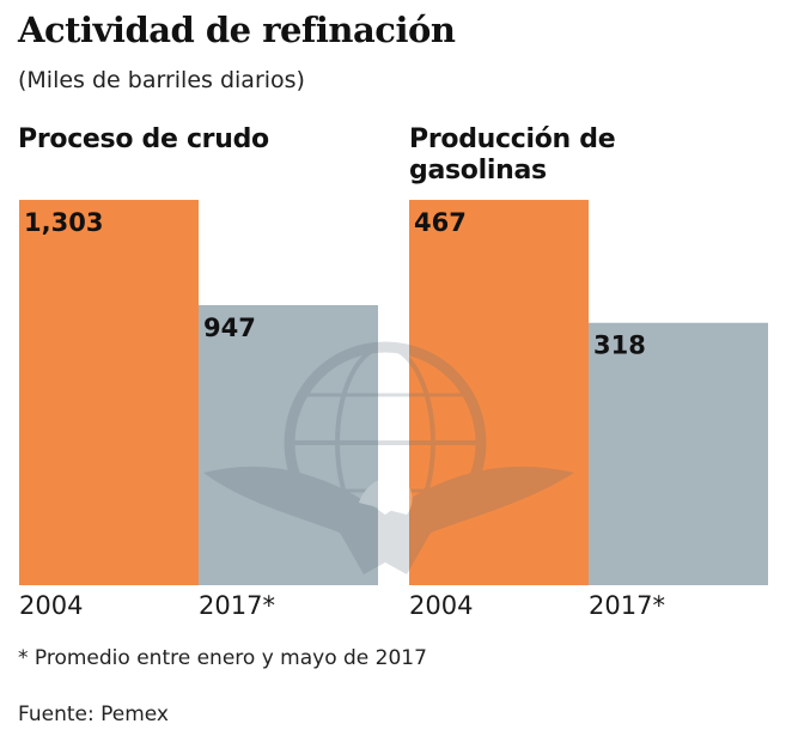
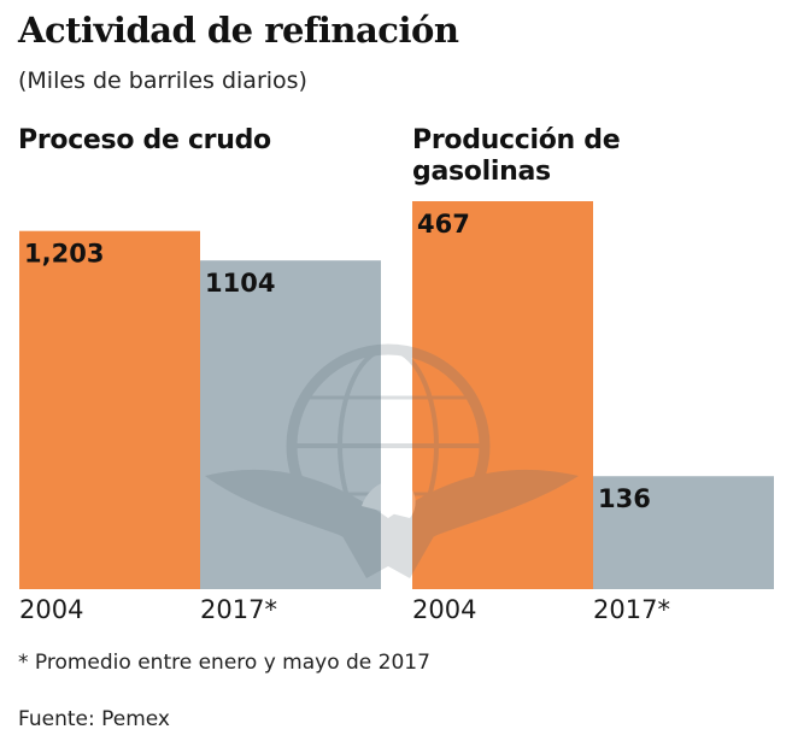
Proceso de crudo/2004: 1,303 -> 1,203
Proceso de crudo/2017*: 947 -> 1104
Producción de gasolinas/2017*: 318 -> 136
